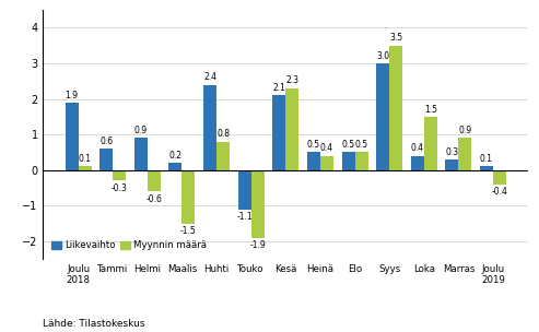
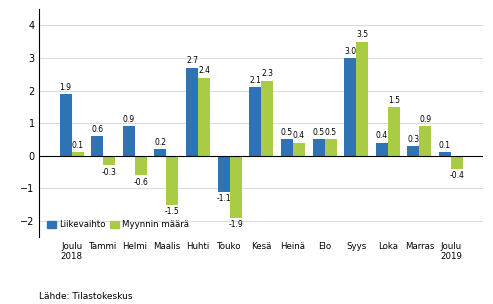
Liikevaihto/Huhti: 2.4 -> 2.7
Myynnin määrä/Huhti: 0.8 -> 2.4
